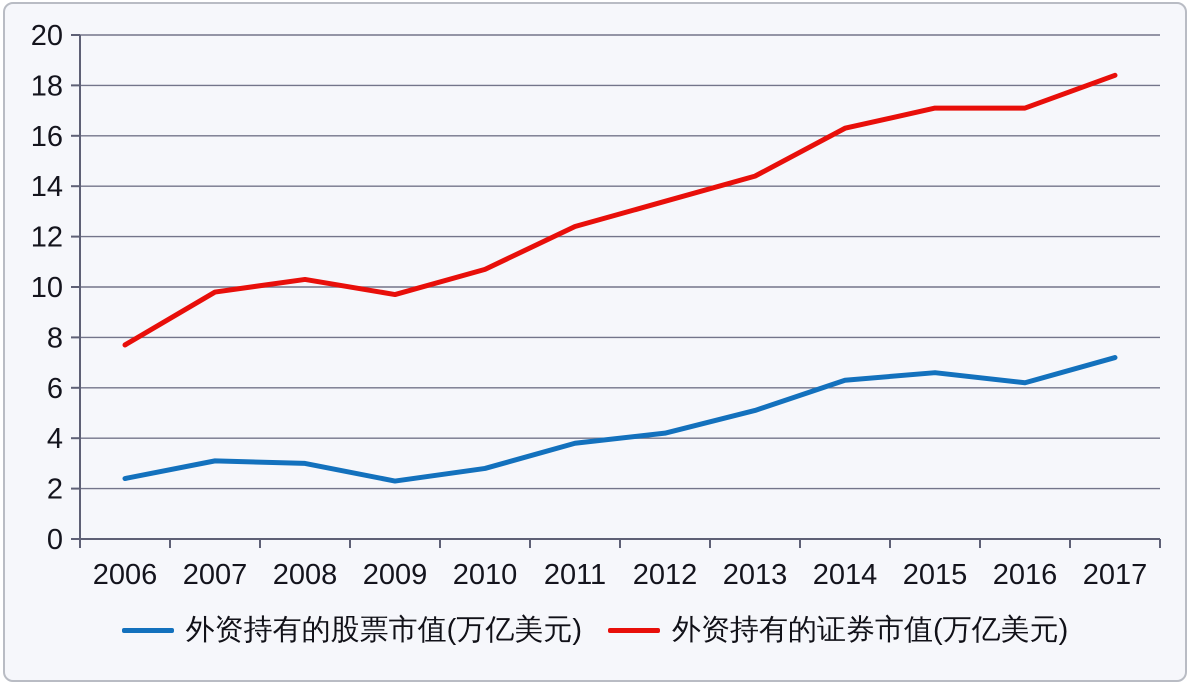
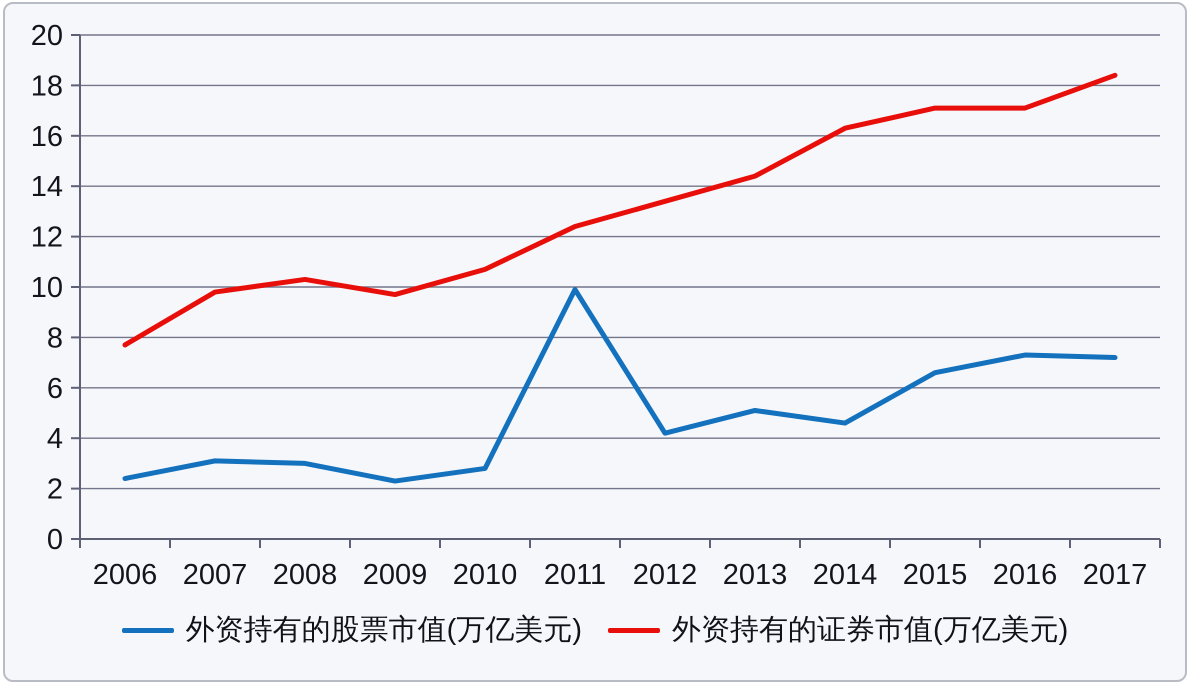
外资持有的股票市值(万亿美元)/2011: 3.8 -> 9.9
外资持有的股票市值(万亿美元)/2014: 6.3 -> 4.6
外资持有的股票市值(万亿美元)/2016: 6.2 -> 7.3
